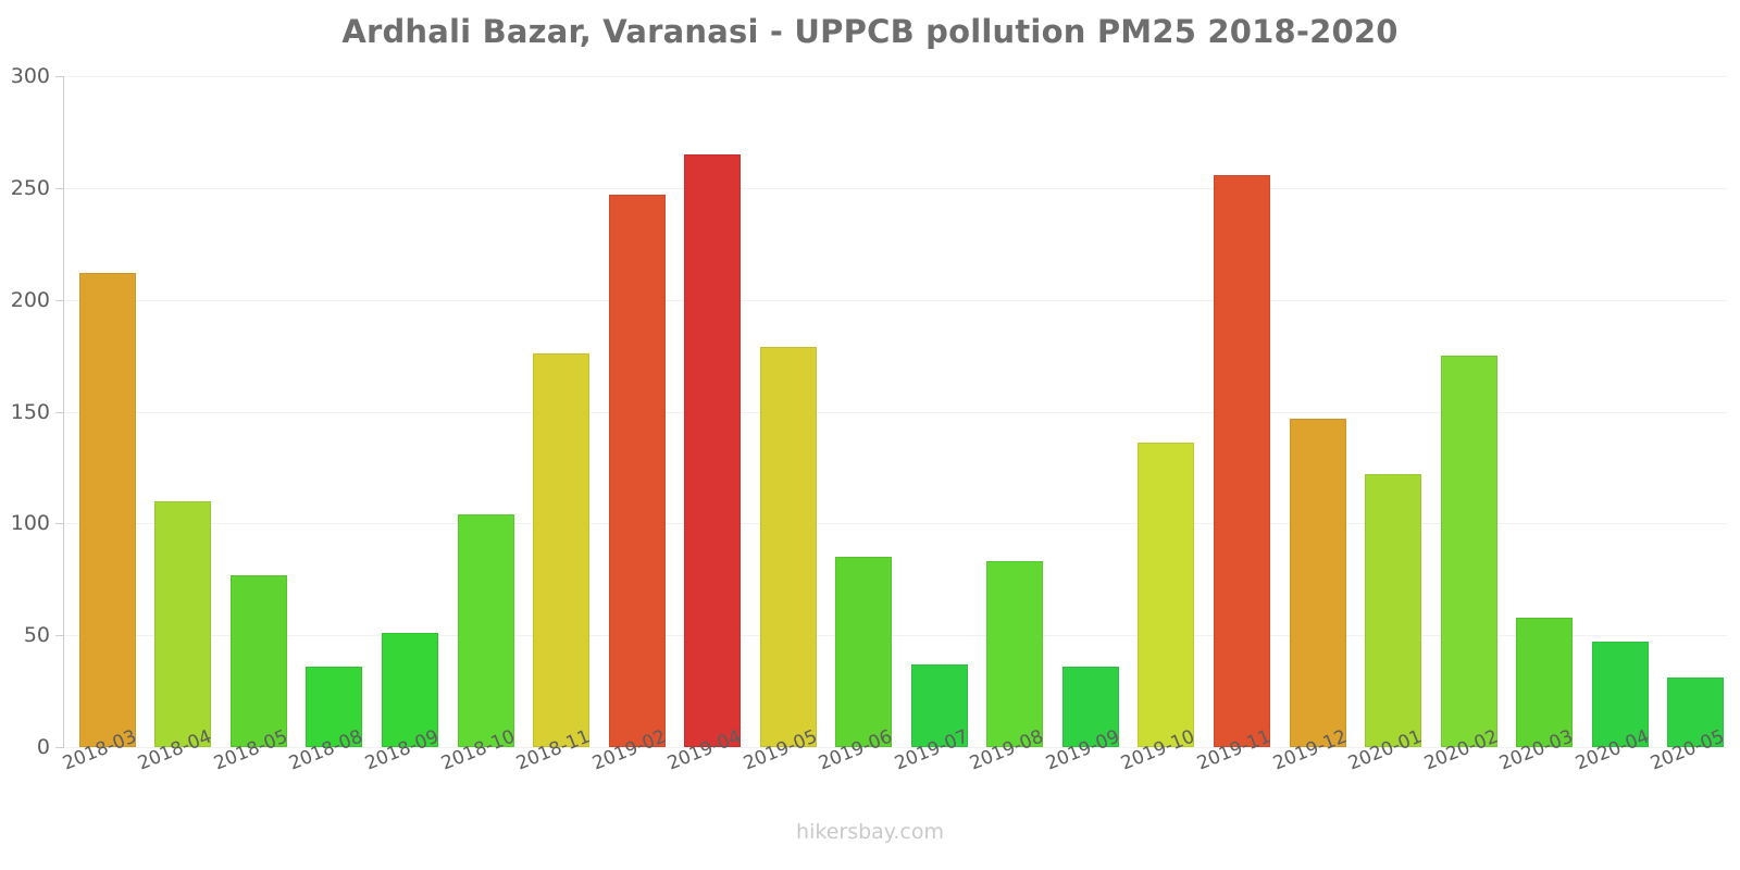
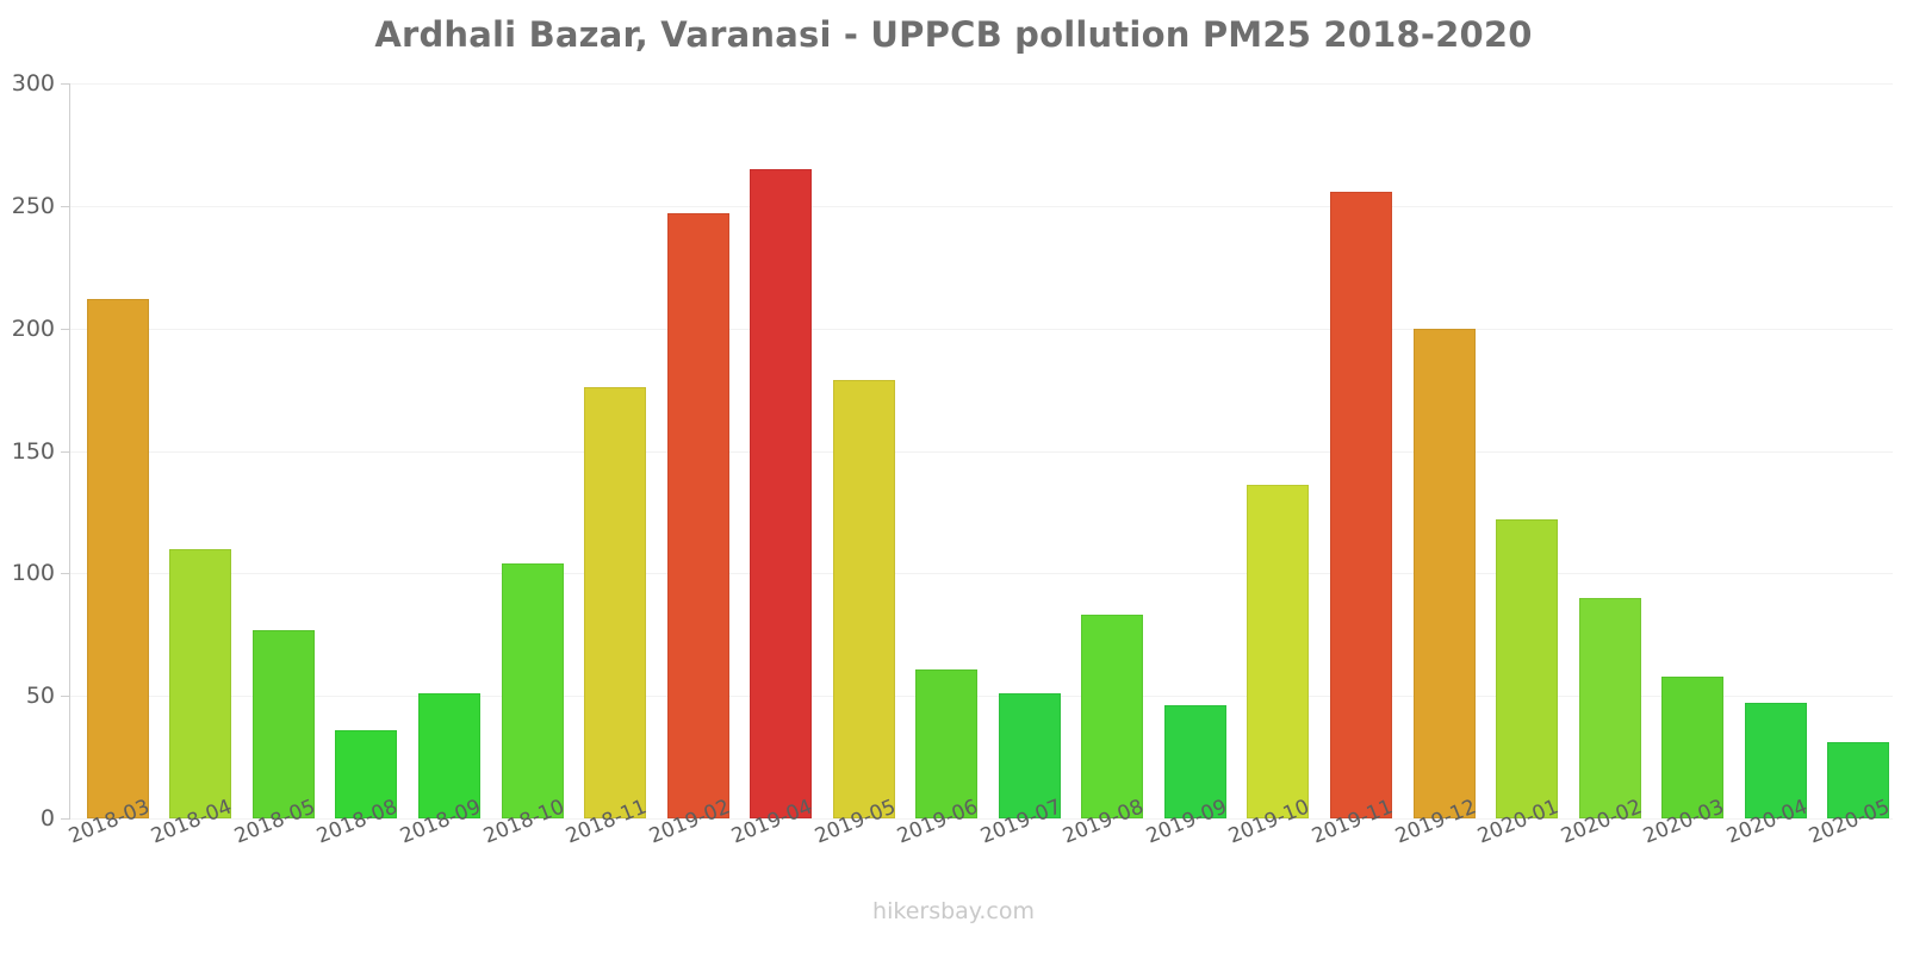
2019-06: 85 -> 61
2019-07: 37 -> 51
2019-09: 36 -> 46
2019-12: 147 -> 200
2020-02: 175 -> 90
